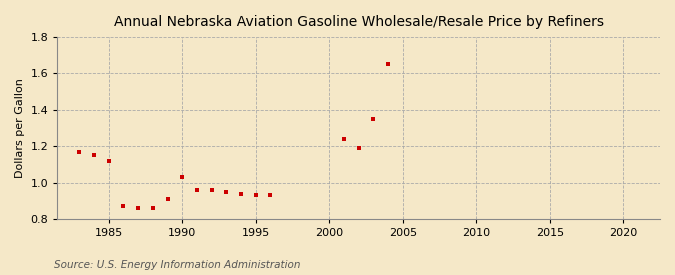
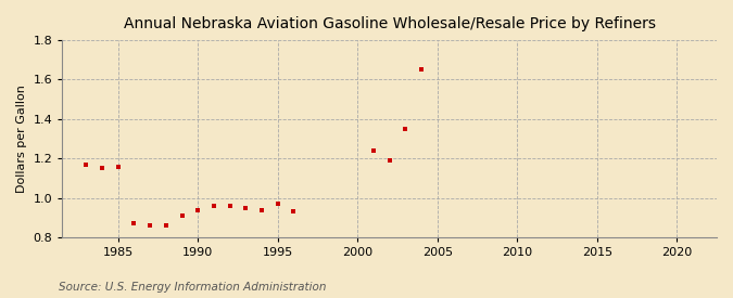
1985: 1.12 -> 1.16
1990: 1.03 -> 0.94
1995: 0.93 -> 0.97
